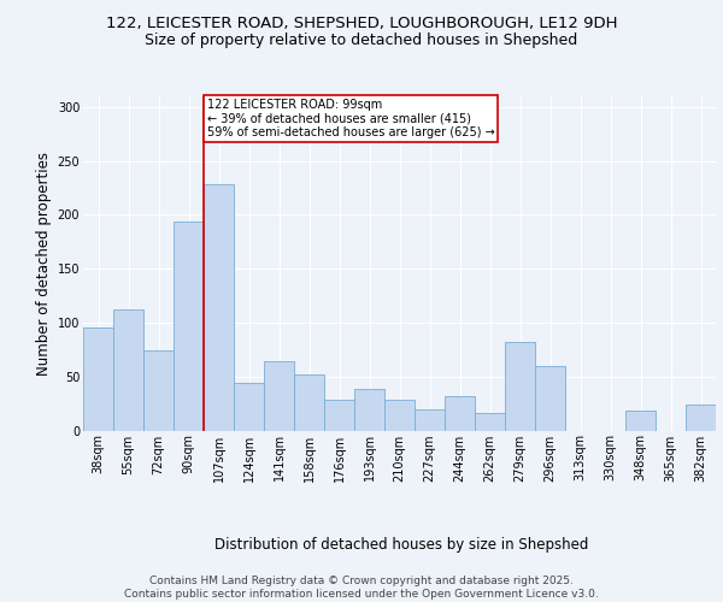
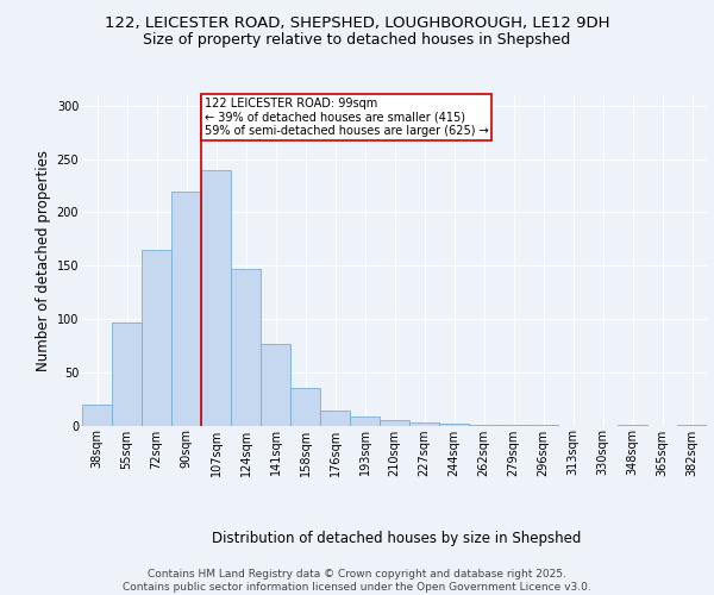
38sqm: 96 -> 20
55sqm: 112 -> 97
72sqm: 74 -> 165
90sqm: 194 -> 220
107sqm: 228 -> 240
124sqm: 44 -> 147
141sqm: 64 -> 77
158sqm: 52 -> 35
176sqm: 28 -> 14
193sqm: 38 -> 8
210sqm: 28 -> 5
227sqm: 20 -> 3
244sqm: 32 -> 2
262sqm: 16 -> 1
279sqm: 82 -> 1
296sqm: 60 -> 1
348sqm: 18 -> 1
382sqm: 24 -> 1
